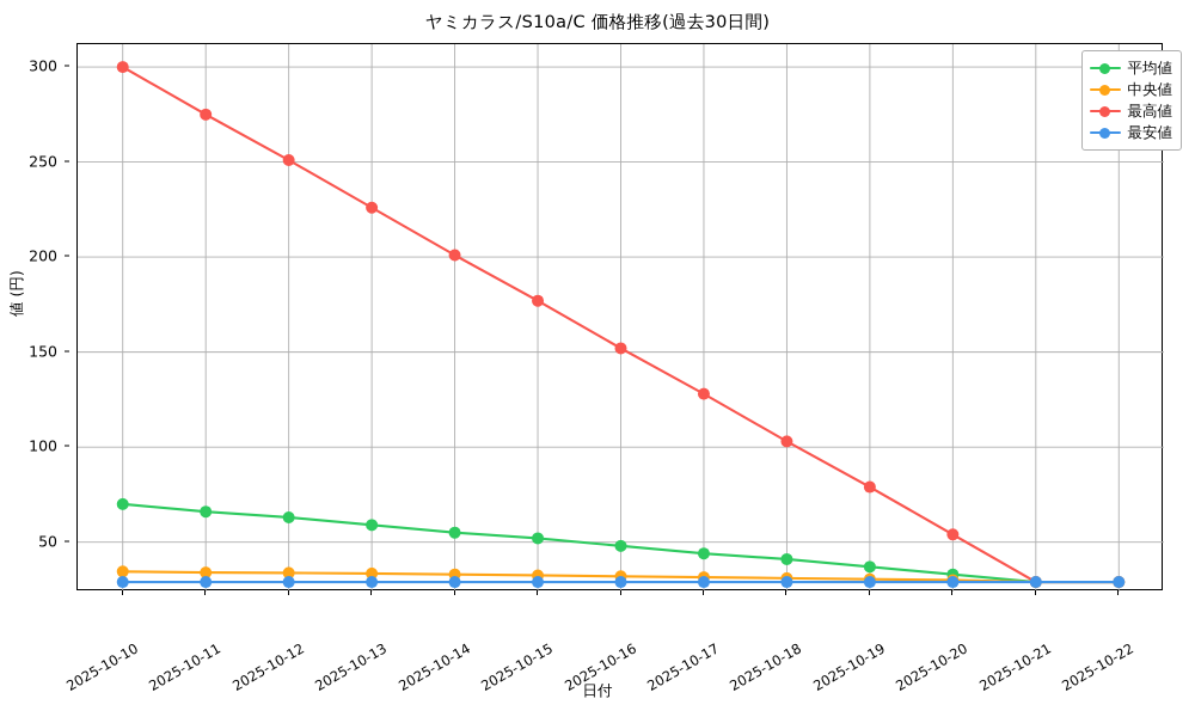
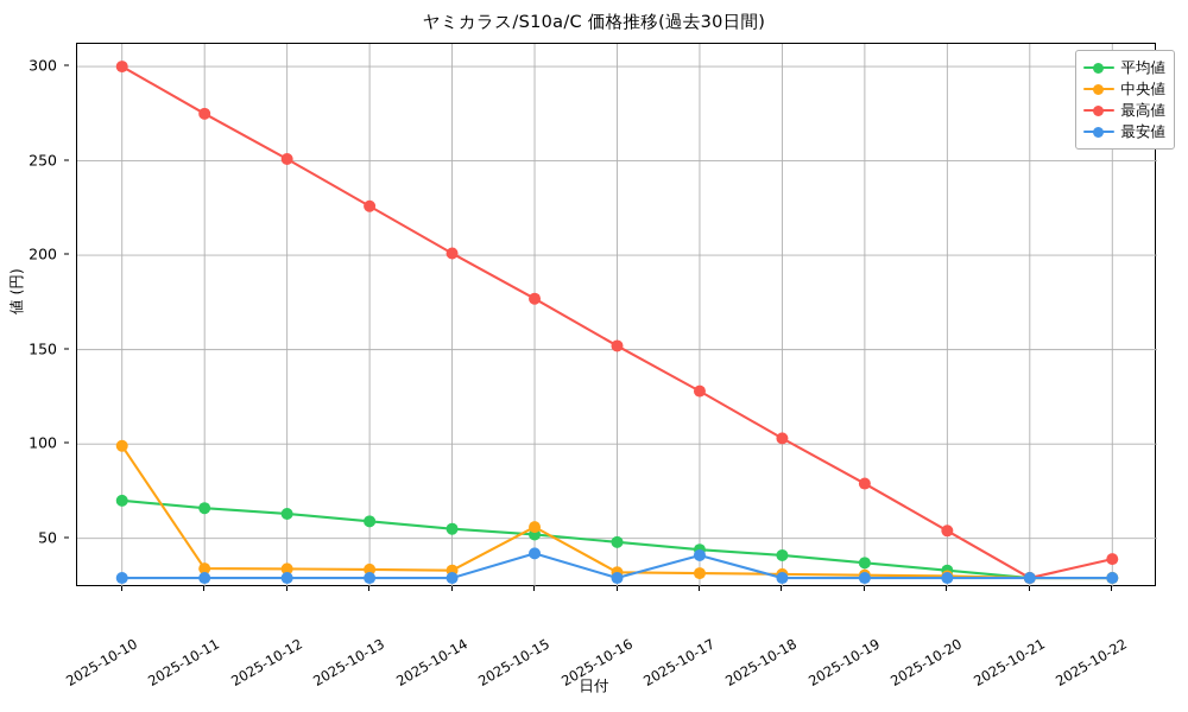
中央値/2025-10-10: 34 -> 99
中央値/2025-10-15: 32 -> 56
最安値/2025-10-15: 29 -> 42
最安値/2025-10-17: 29 -> 41
最高値/2025-10-22: 29 -> 39
